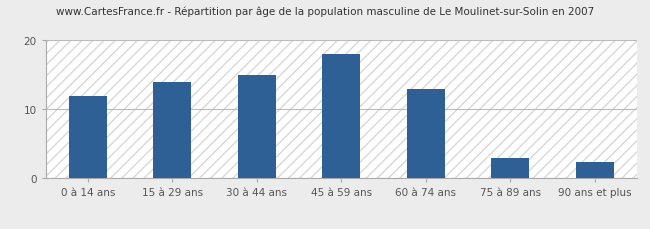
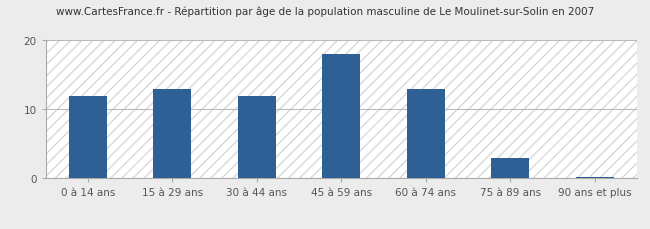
15 à 29 ans: 14.0 -> 13.0
30 à 44 ans: 15.0 -> 12.0
90 ans et plus: 2.4 -> 0.1
